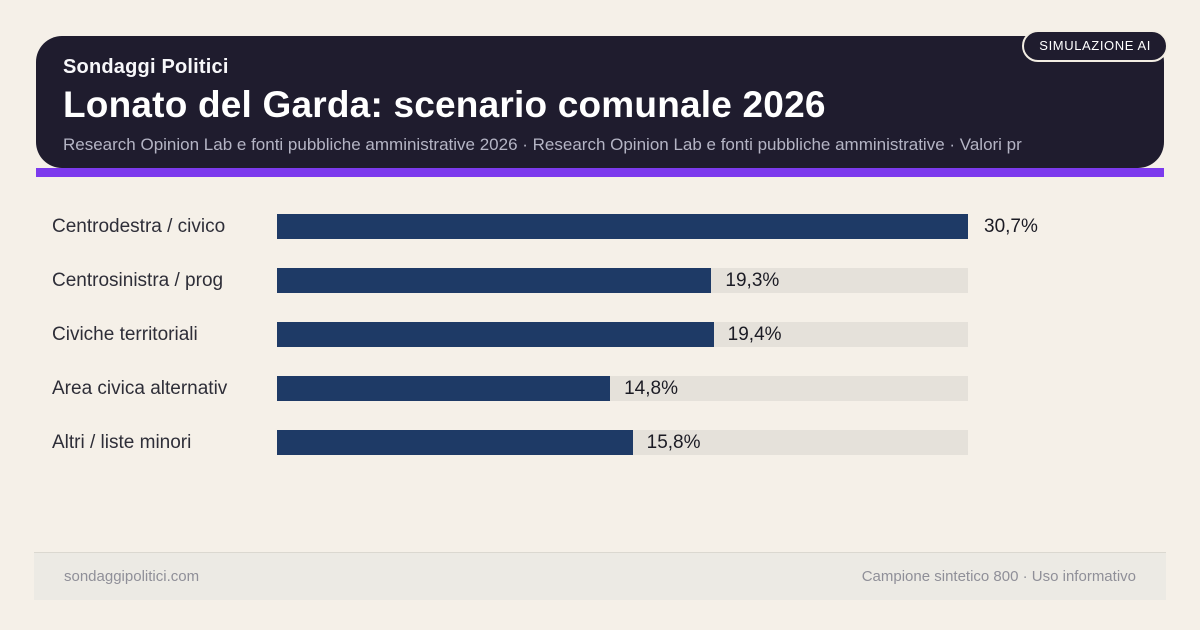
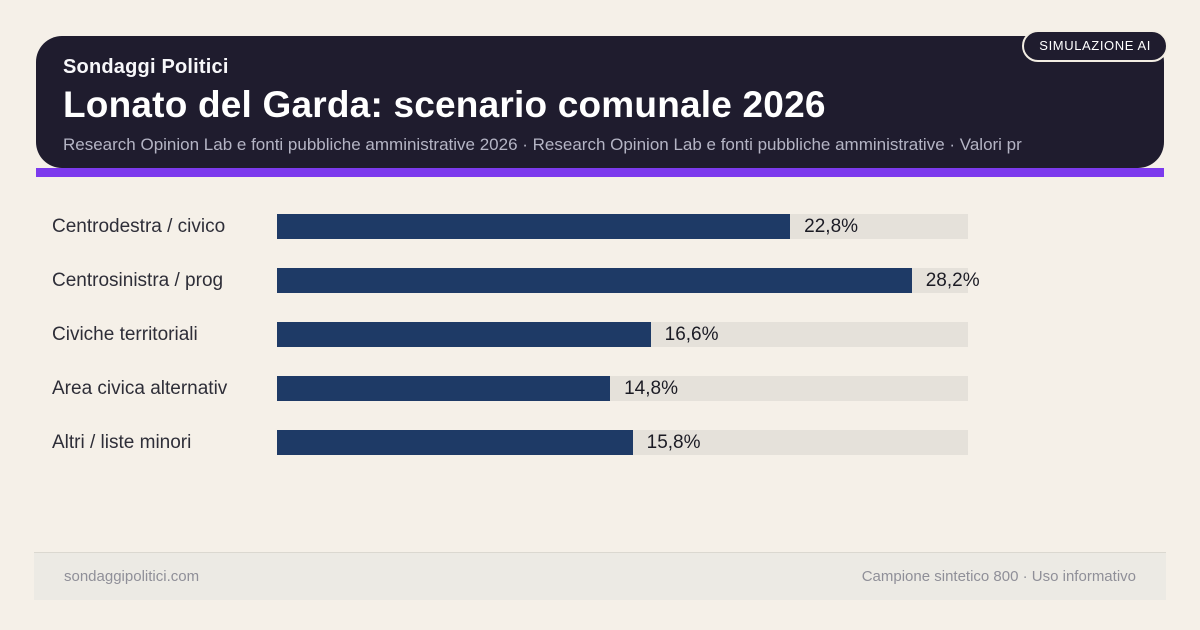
Centrodestra / civico: 30,7% -> 22,8%
Centrosinistra / prog: 19,3% -> 28,2%
Civiche territoriali: 19,4% -> 16,6%
